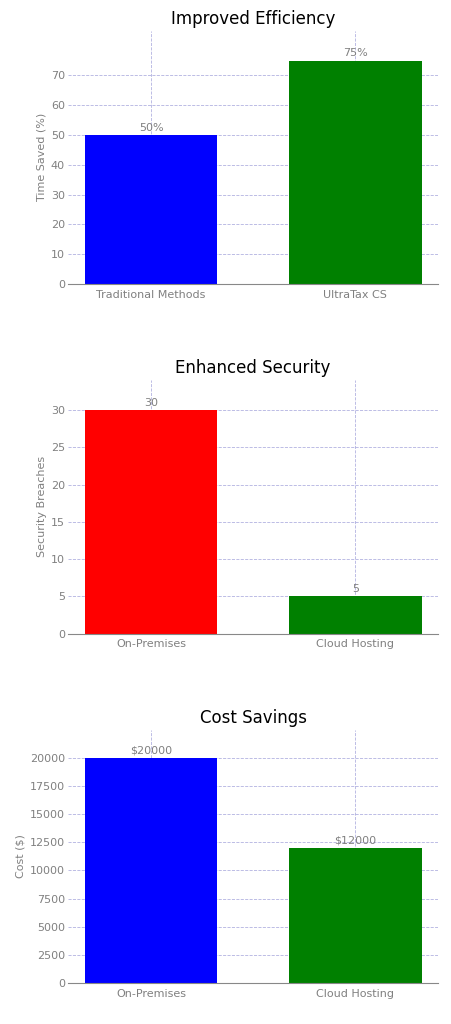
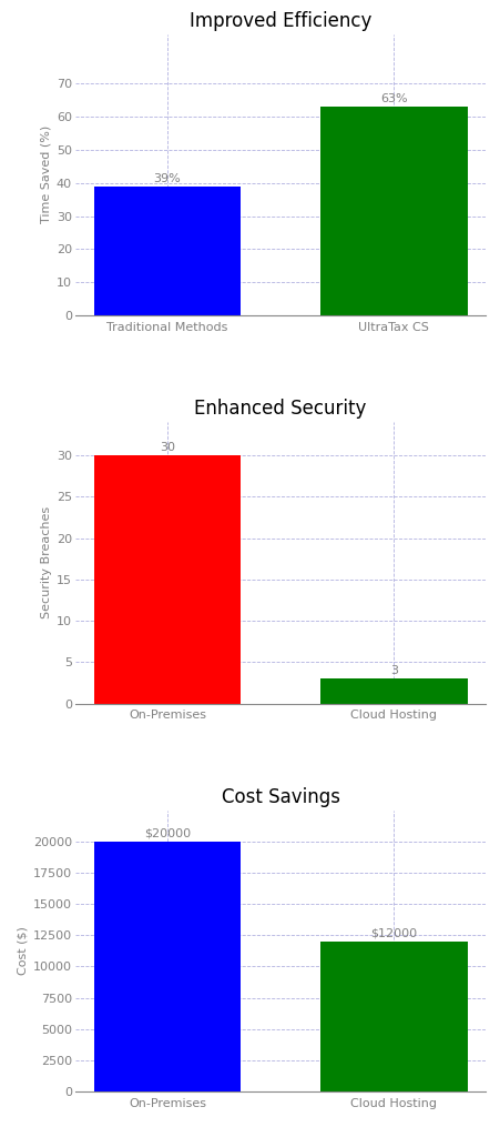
Improved Efficiency/Traditional Methods: 50% -> 39%
Improved Efficiency/UltraTax CS: 75% -> 63%
Enhanced Security/Cloud Hosting: 5 -> 3
